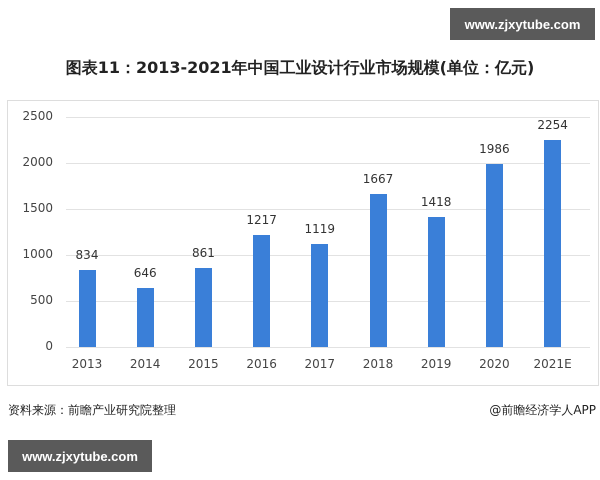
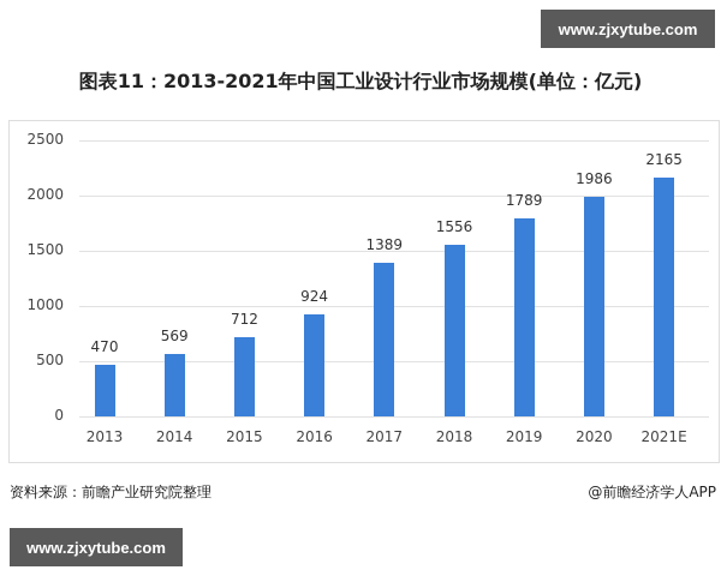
2013: 834 -> 470
2014: 646 -> 569
2015: 861 -> 712
2016: 1217 -> 924
2017: 1119 -> 1389
2018: 1667 -> 1556
2019: 1418 -> 1789
2021E: 2254 -> 2165
